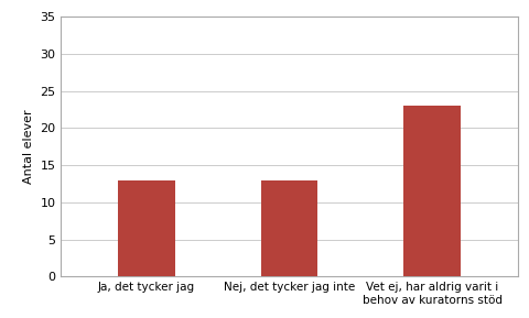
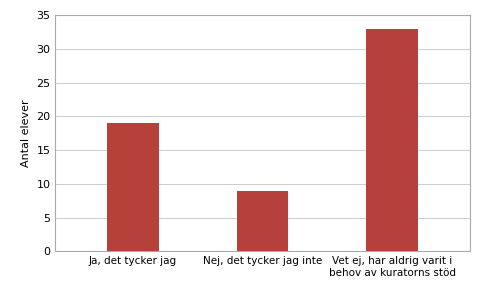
Ja, det tycker jag: 13 -> 19
Nej, det tycker jag inte: 13 -> 9
Vet ej, har aldrig varit i behov av kuratorns stöd: 23 -> 33
